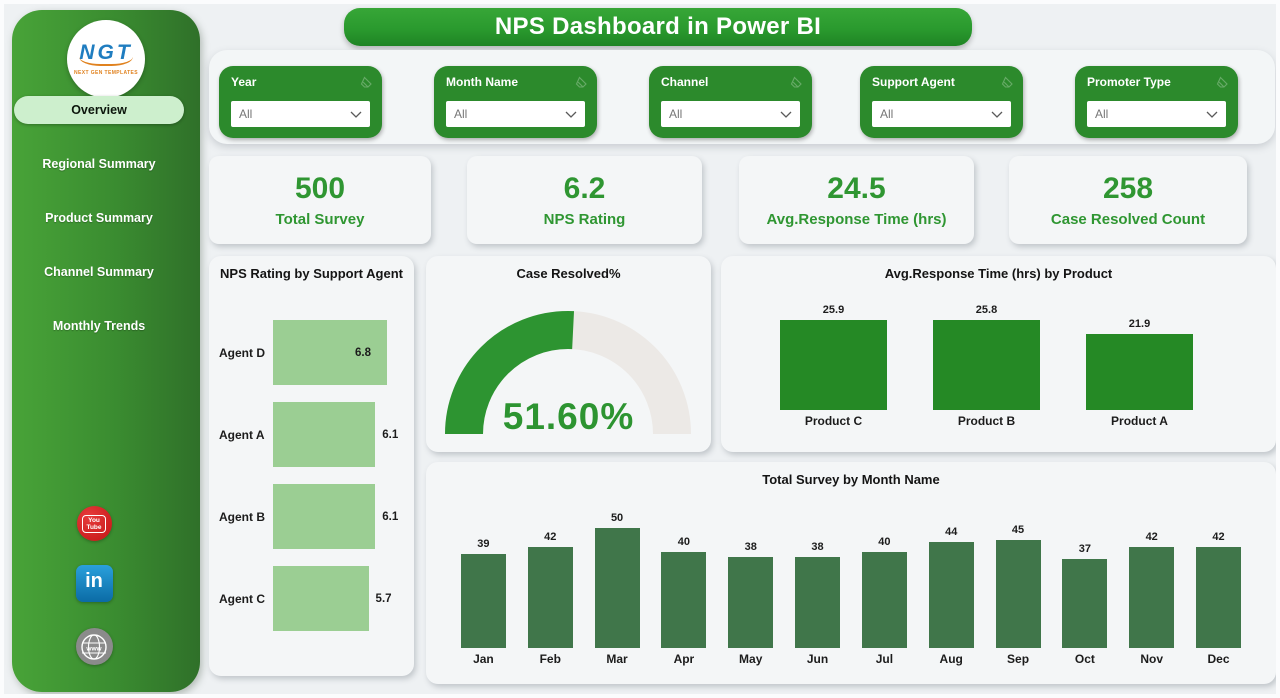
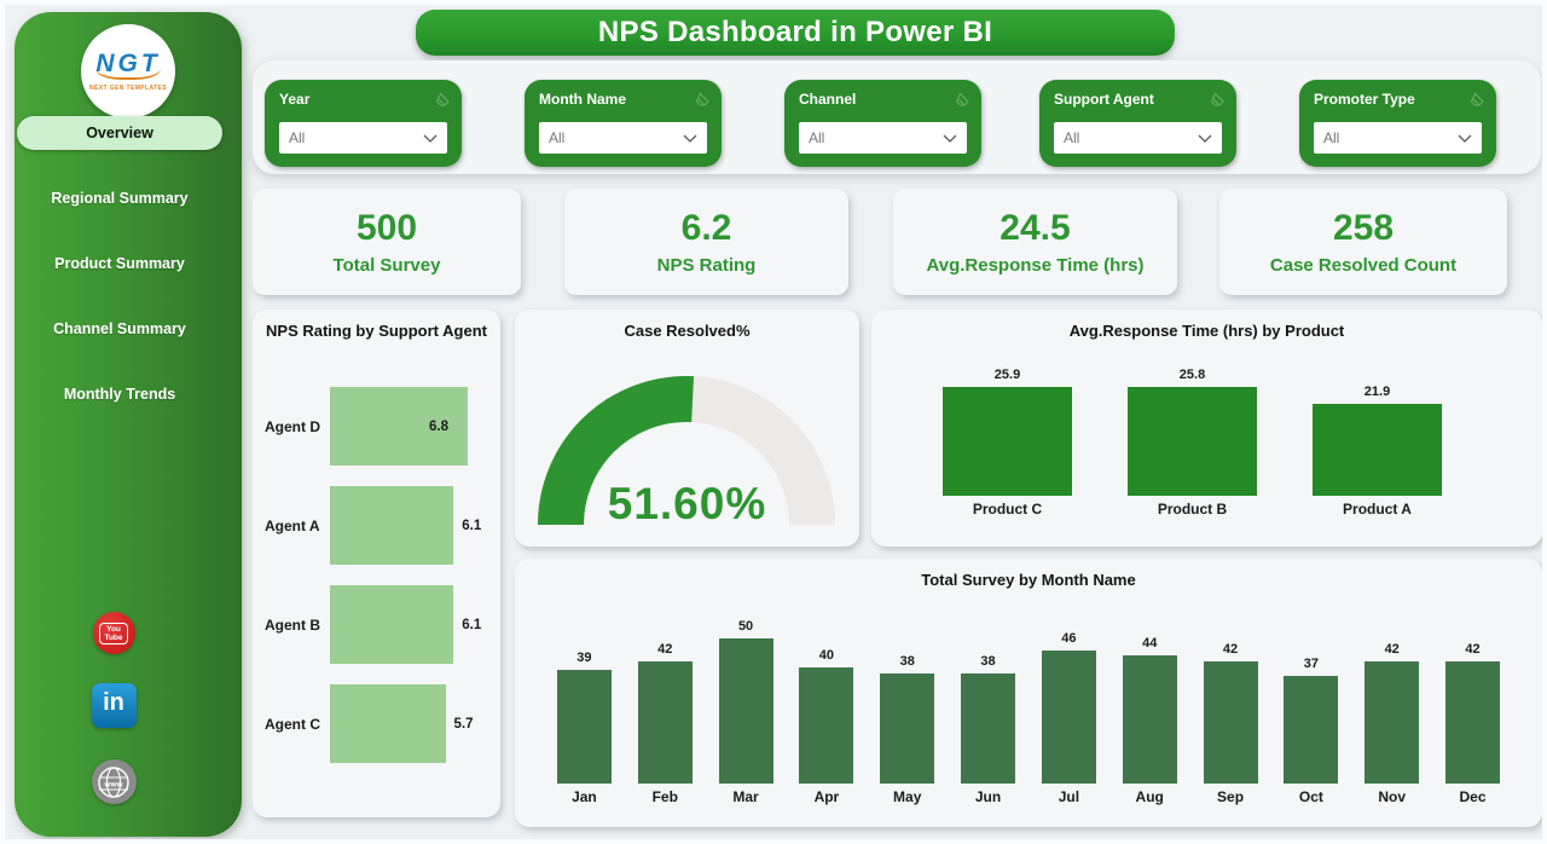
Total Survey by Month Name/Jul: 40 -> 46
Total Survey by Month Name/Sep: 45 -> 42
